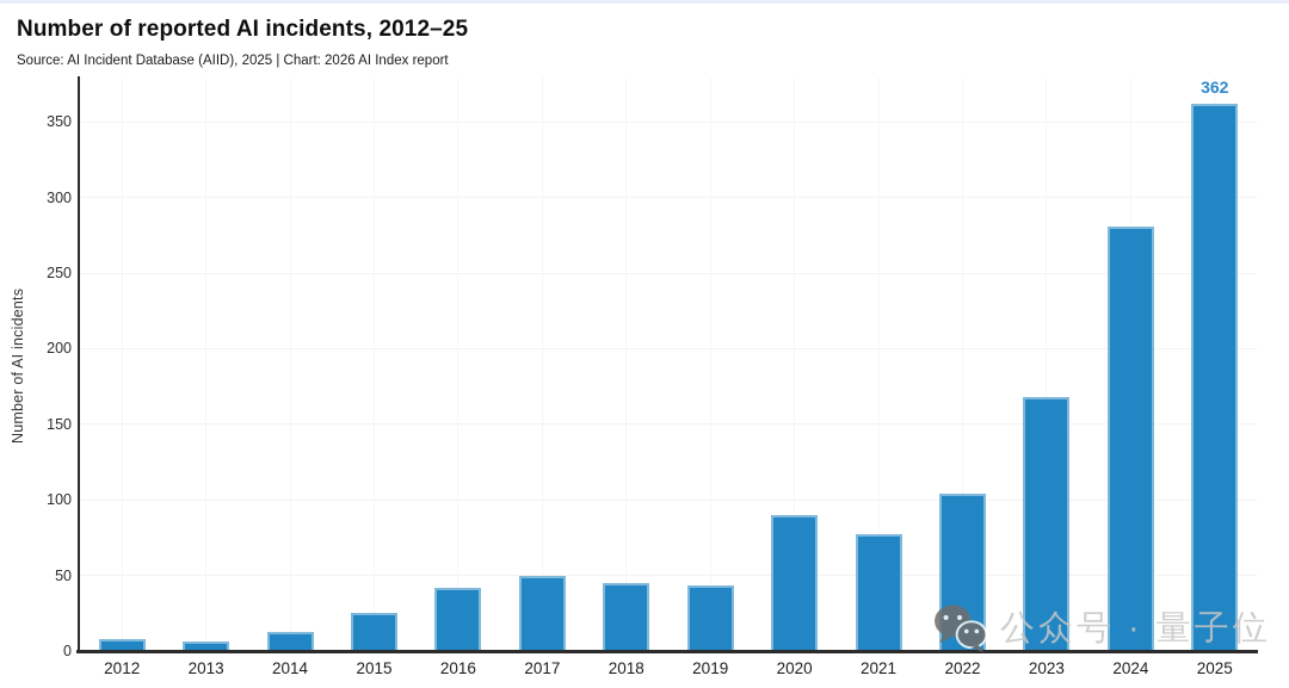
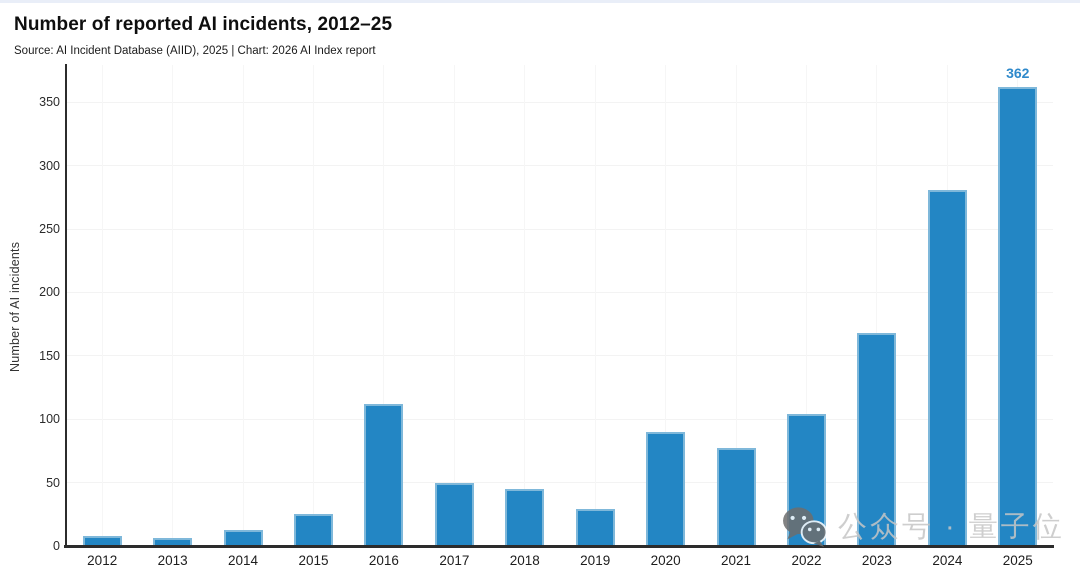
2016: 42 -> 112
2019: 43 -> 29
